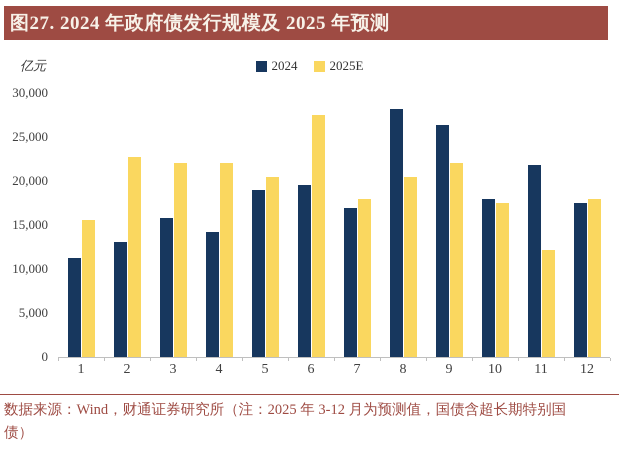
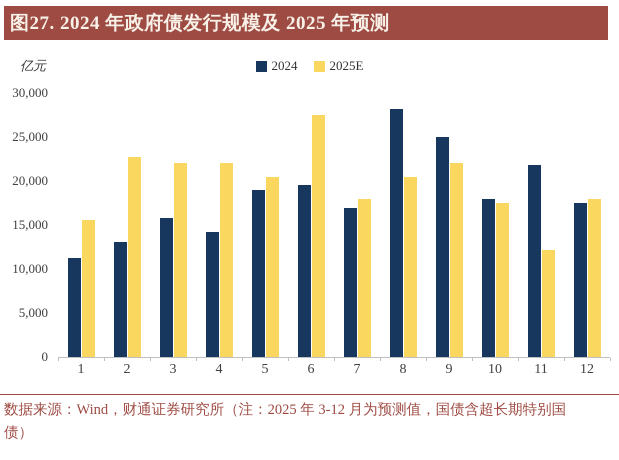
2024/9: 26000 -> 25000
